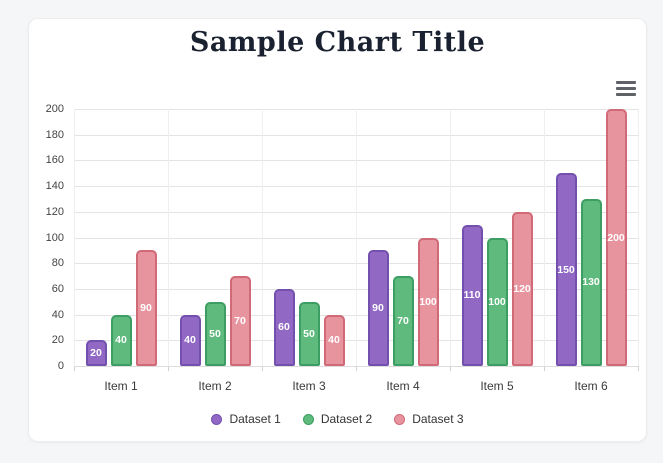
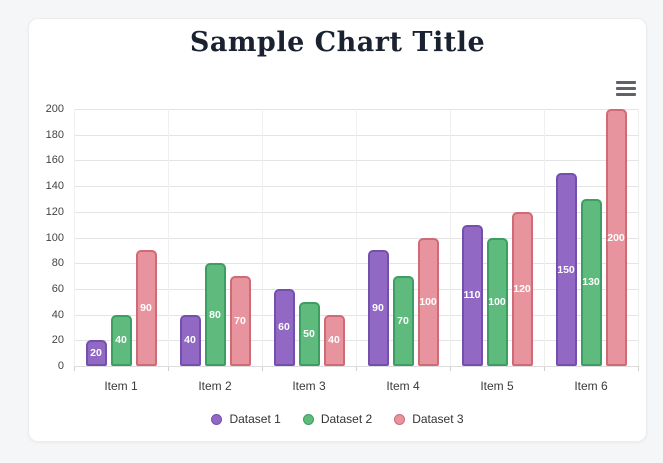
Dataset 2/Item 2: 50 -> 80
